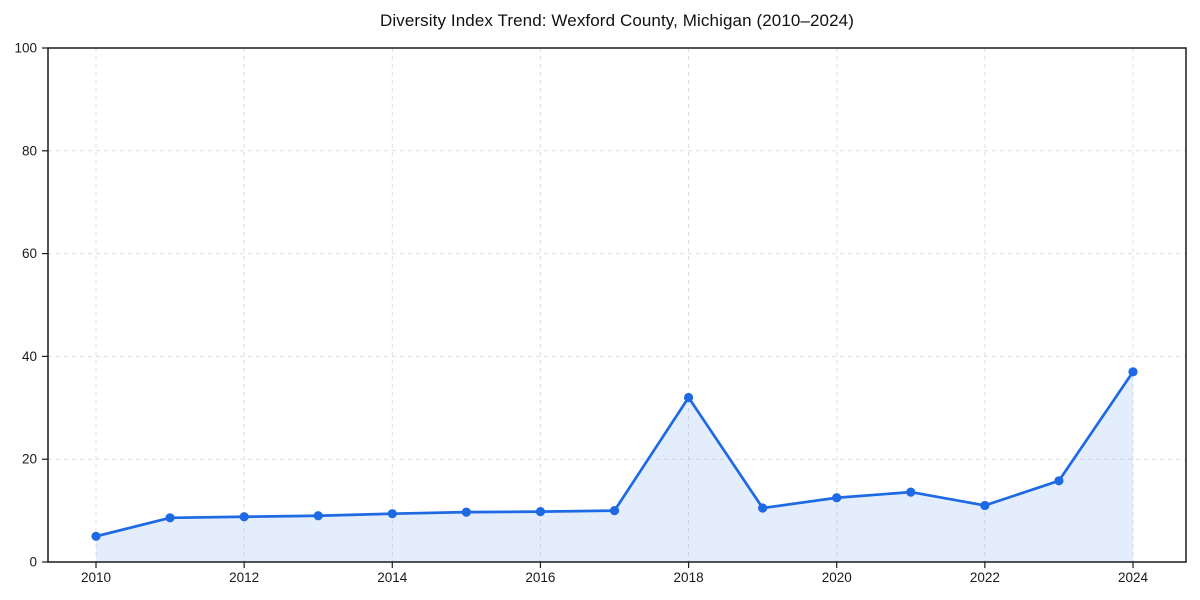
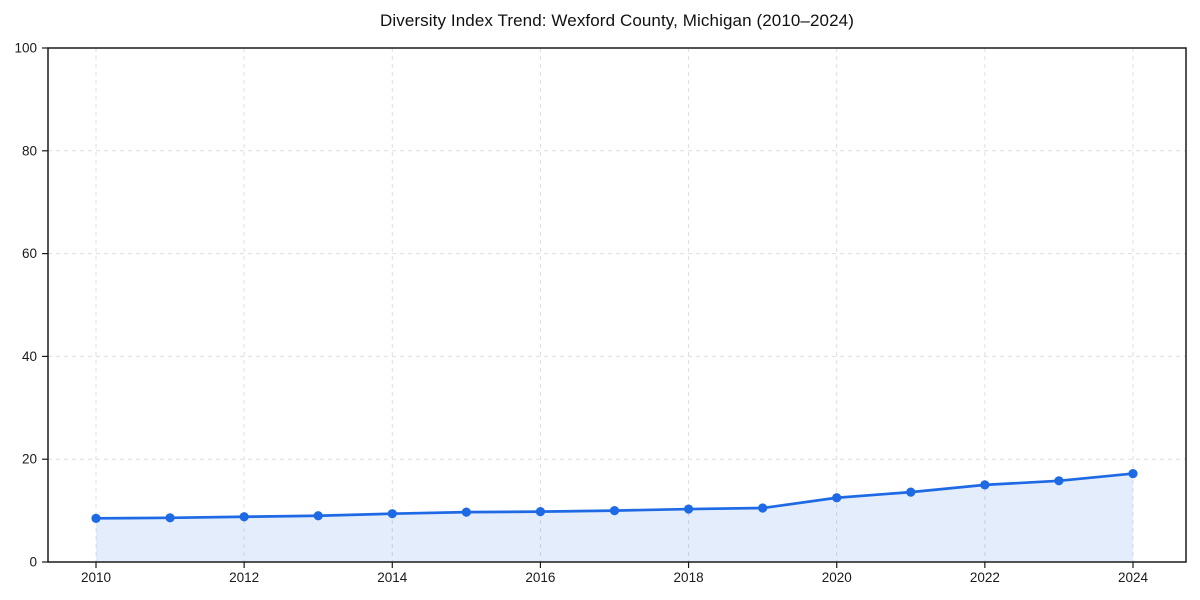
2010: 5 -> 8
2018: 32 -> 10
2022: 11 -> 15
2024: 37 -> 17
